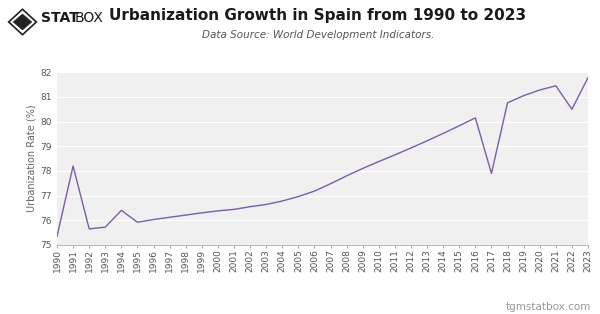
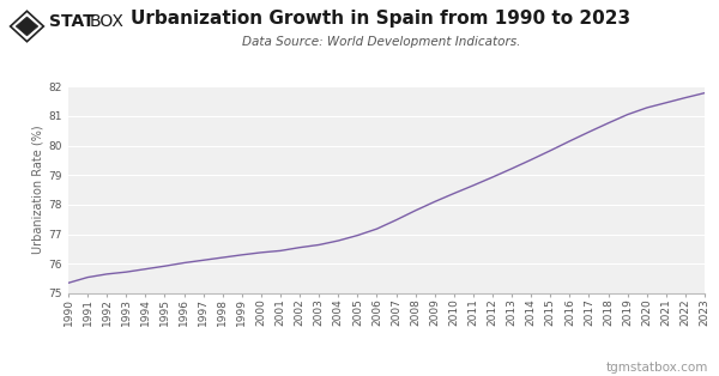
1991: 78.20 -> 75.54
1994: 76.40 -> 75.82
2017: 77.90 -> 80.46
2022: 80.50 -> 81.62
